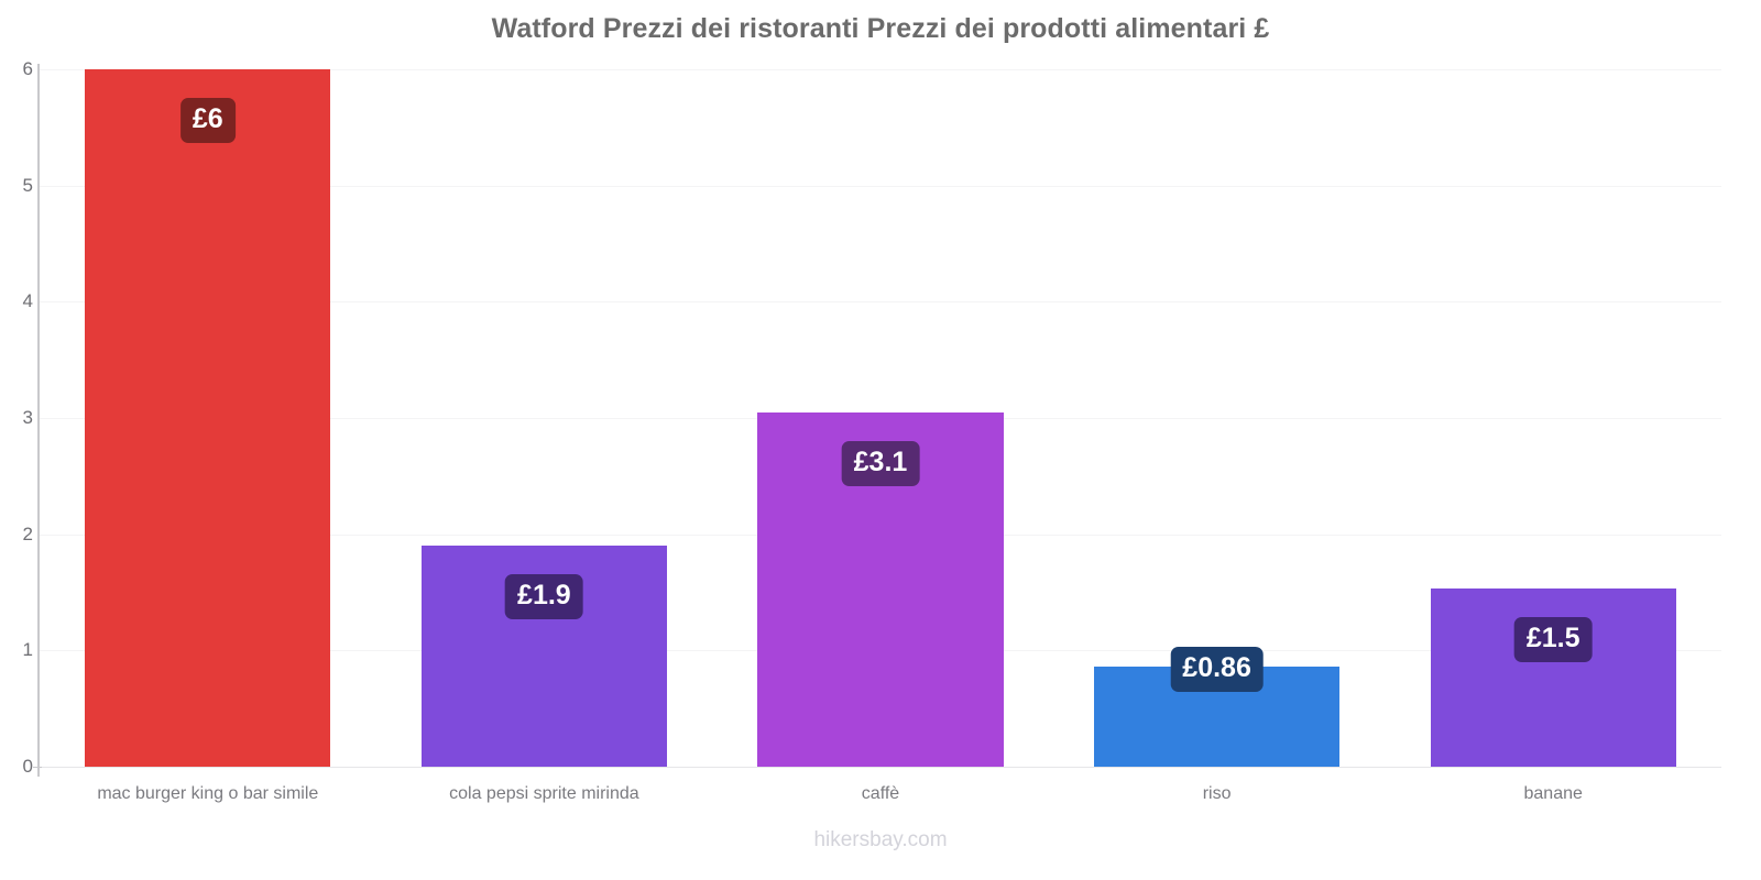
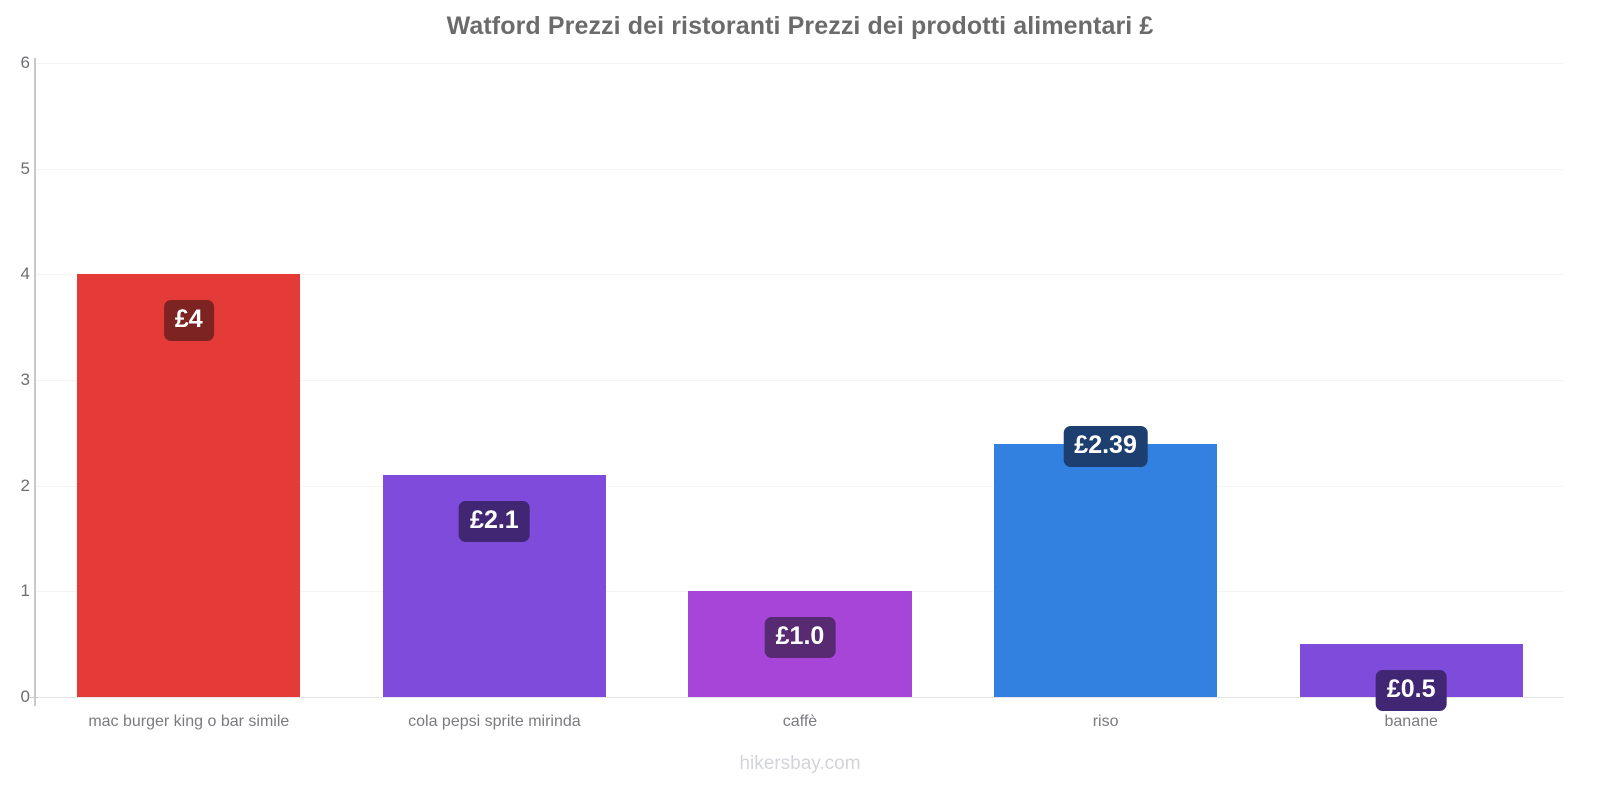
mac burger king o bar simile: £6 -> £4
cola pepsi sprite mirinda: £1.9 -> £2.1
caffè: £3.1 -> £1.0
riso: £0.86 -> £2.39
banane: £1.5 -> £0.5
